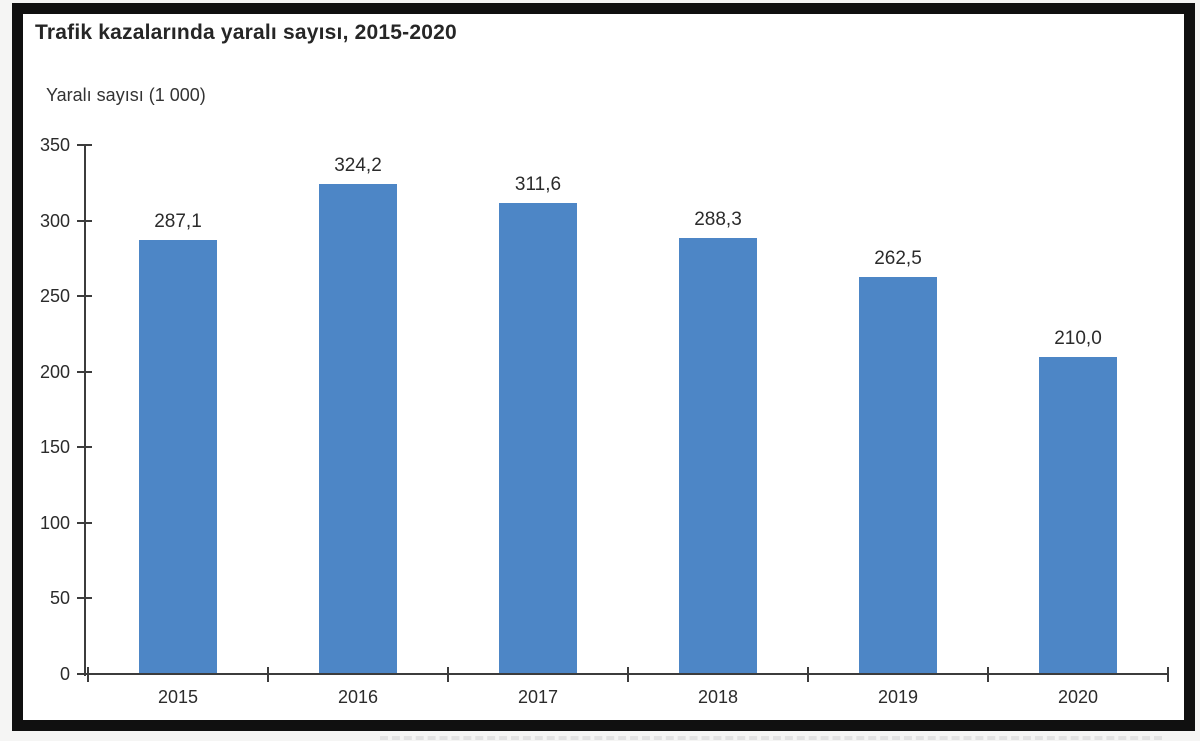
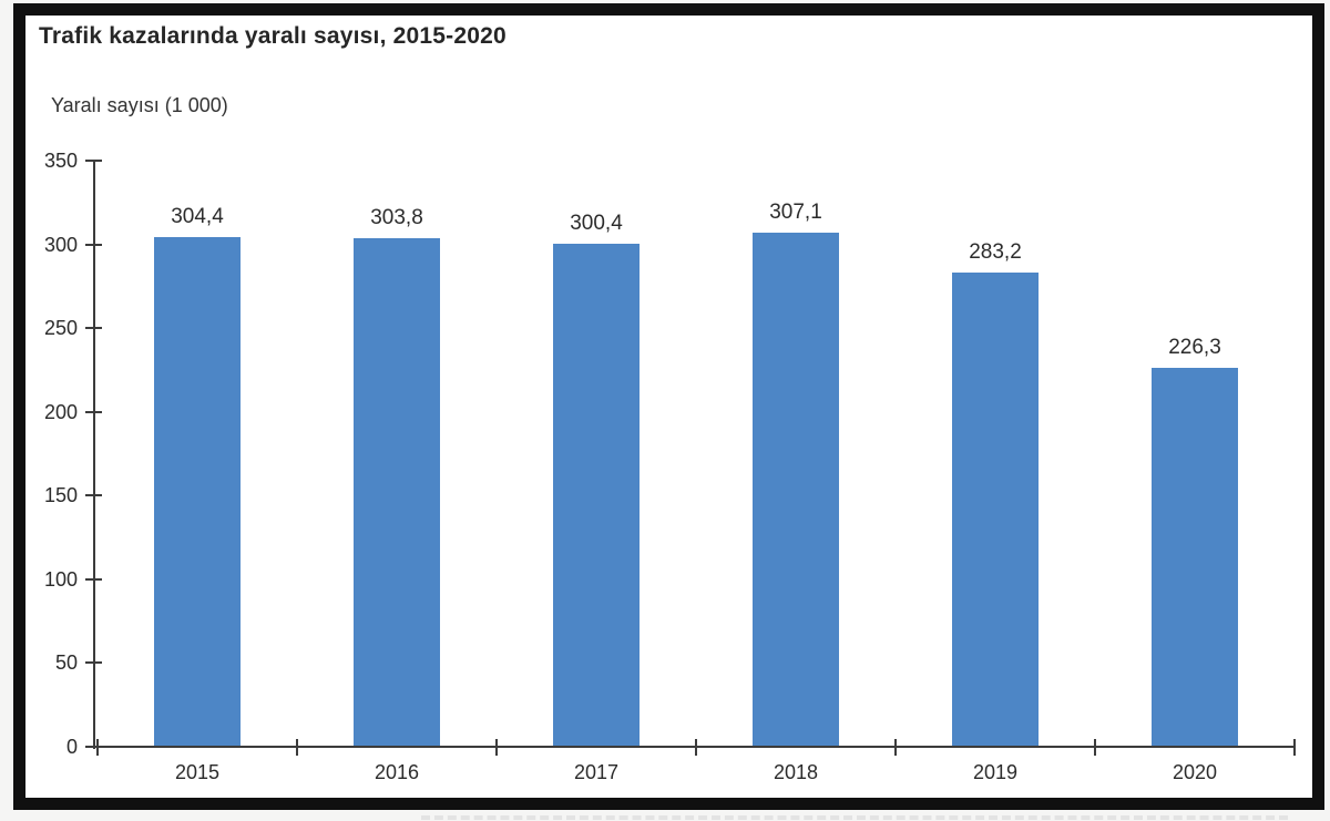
2015: 287,1 -> 304,4
2016: 324,2 -> 303,8
2017: 311,6 -> 300,4
2018: 288,3 -> 307,1
2019: 262,5 -> 283,2
2020: 210,0 -> 226,3
